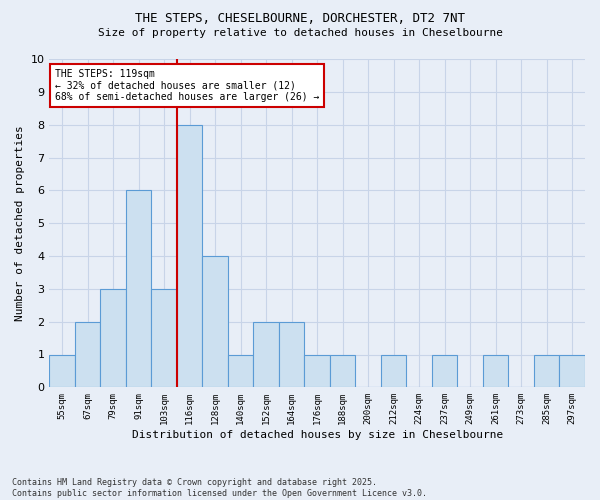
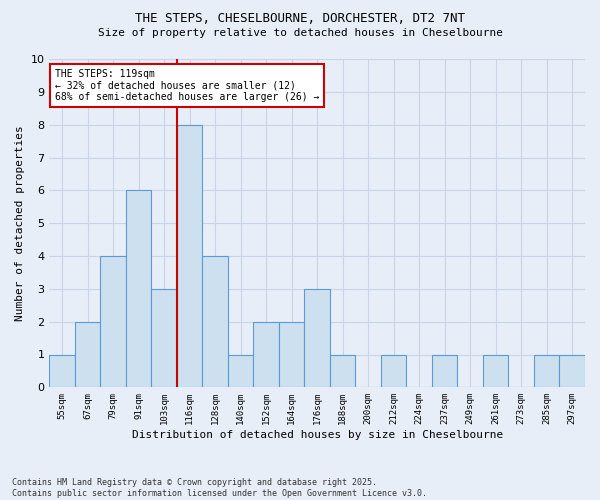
79sqm: 3 -> 4
176sqm: 1 -> 3
